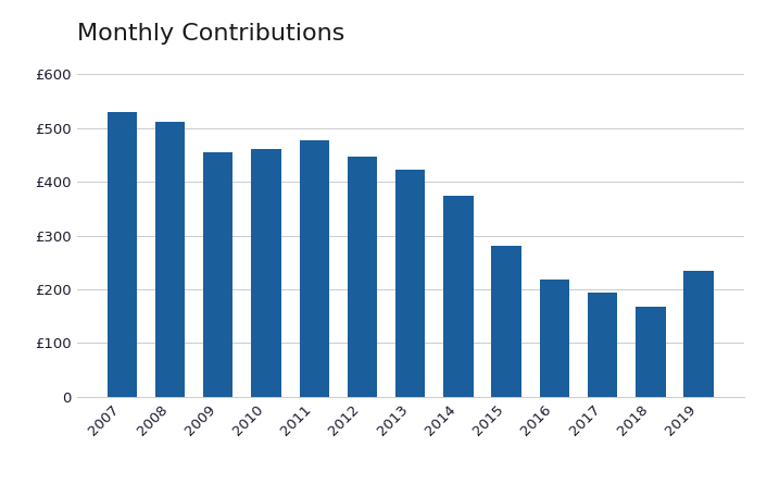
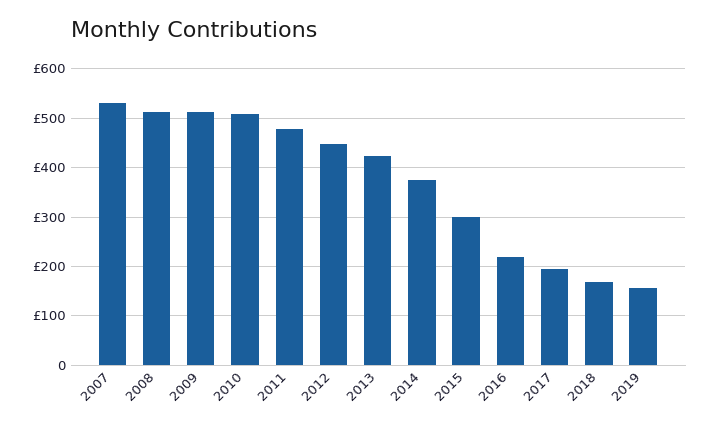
2009: £455 -> £512
2010: £460 -> £507
2015: £280 -> £299
2019: £235 -> £155
